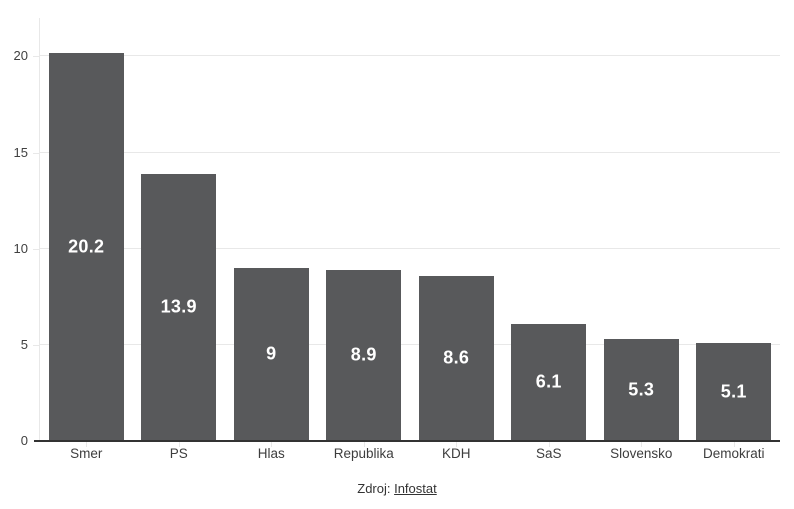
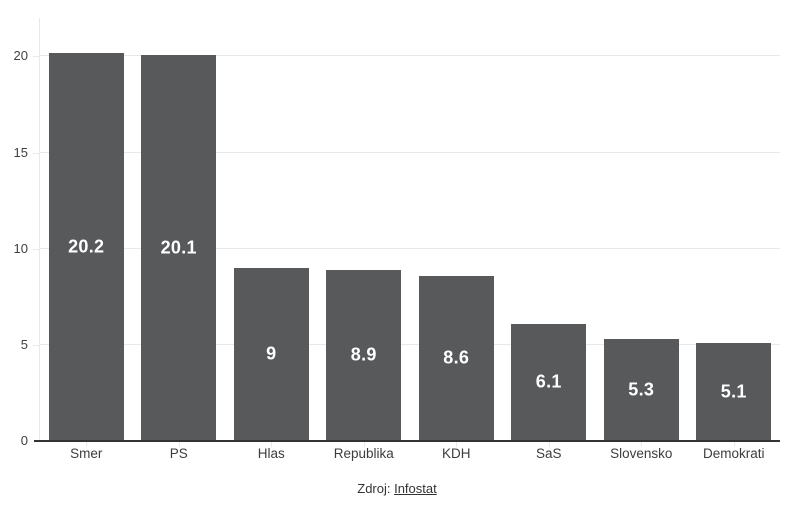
PS: 13.9 -> 20.1
